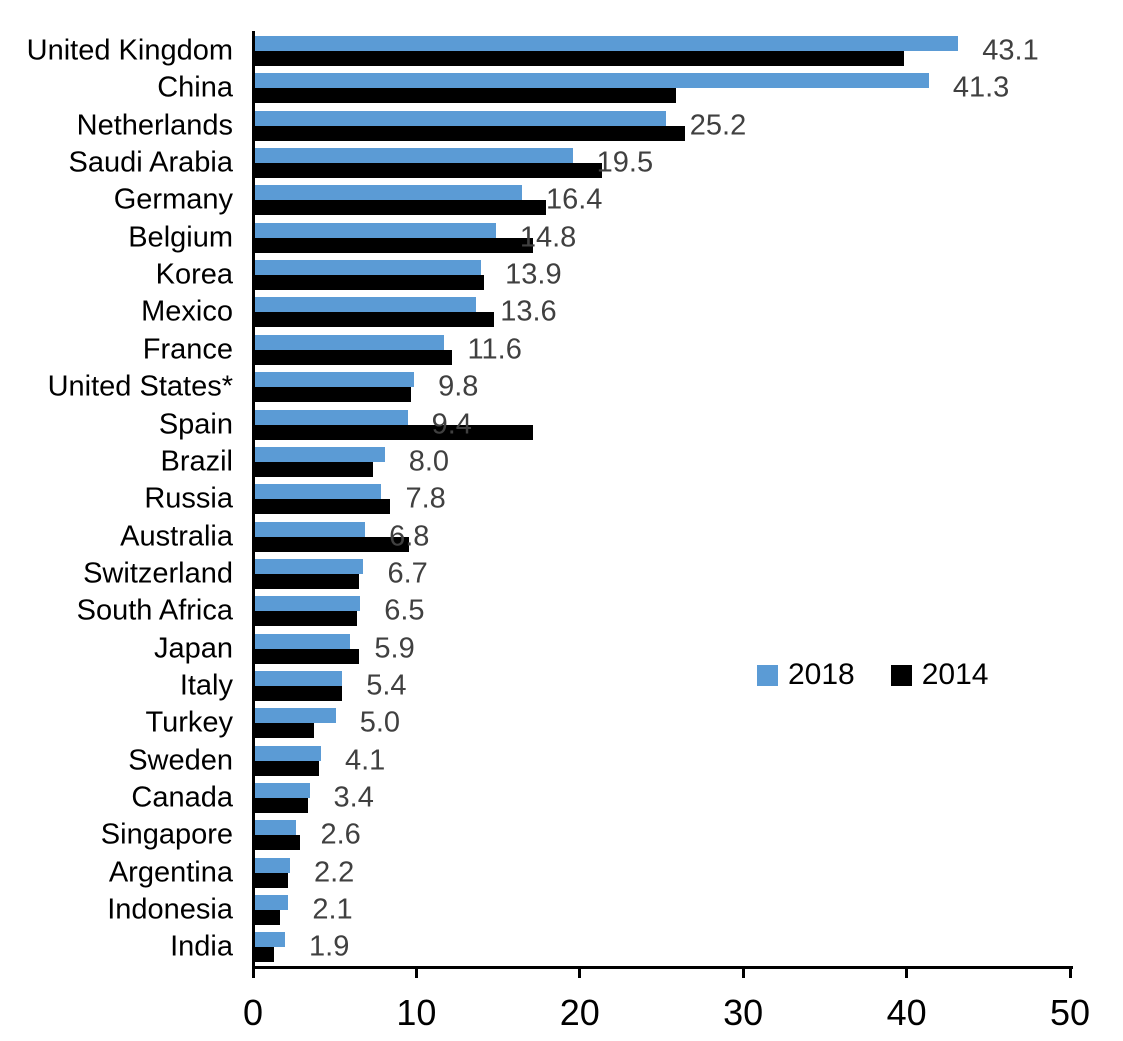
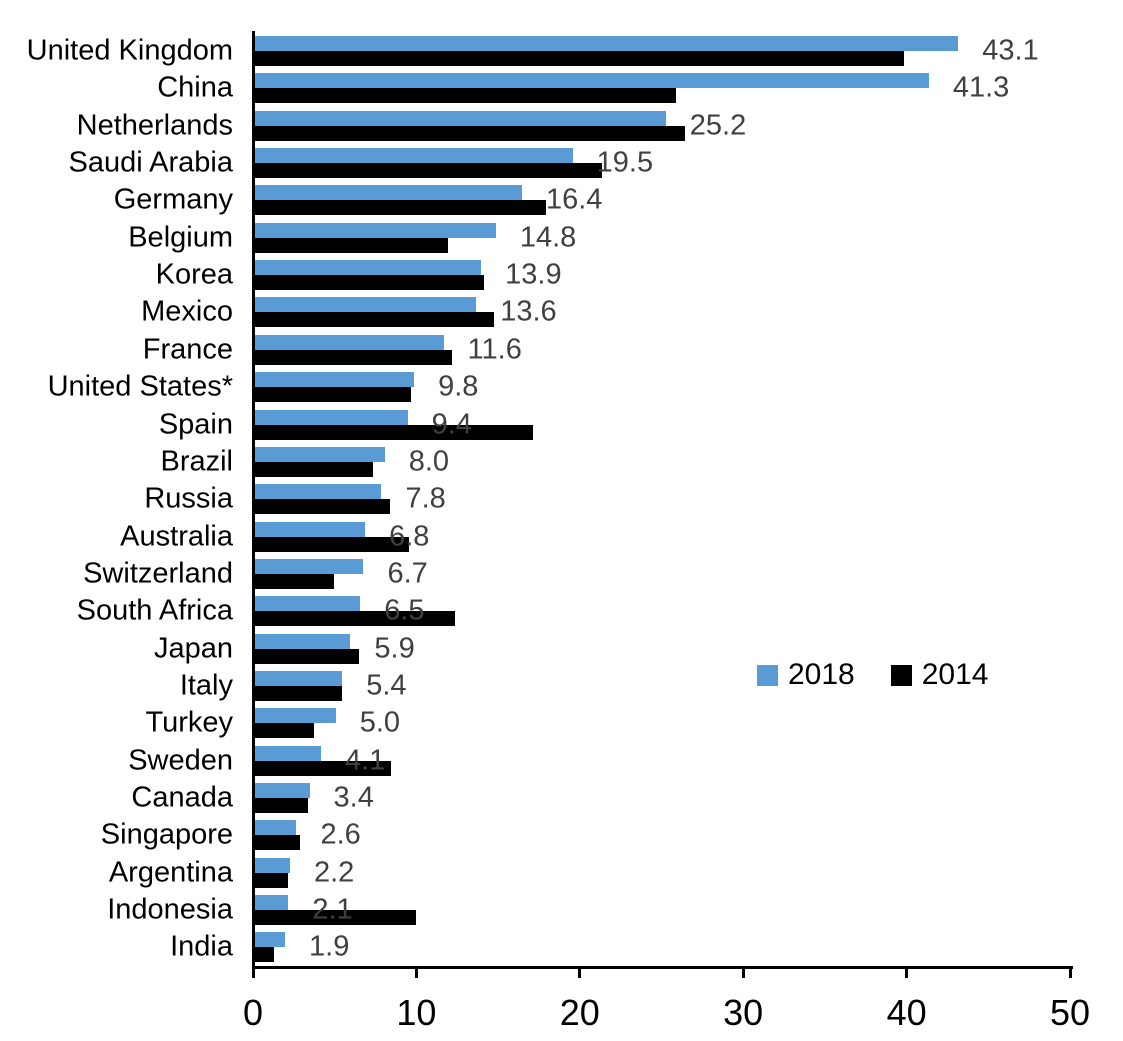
2014/Belgium: 17.1 -> 11.9
2014/Switzerland: 6.4 -> 4.9
2014/South Africa: 6.3 -> 12.3
2014/Sweden: 4.0 -> 8.4
2014/Indonesia: 1.6 -> 9.9
